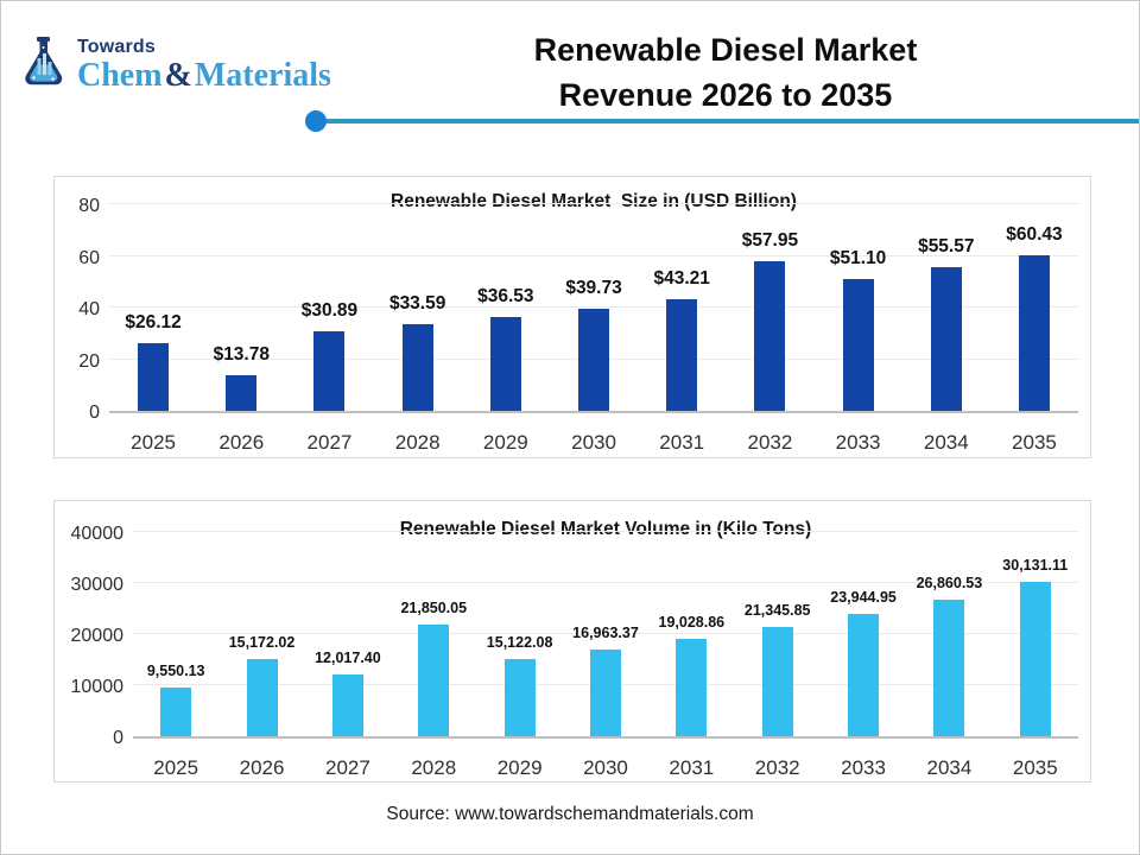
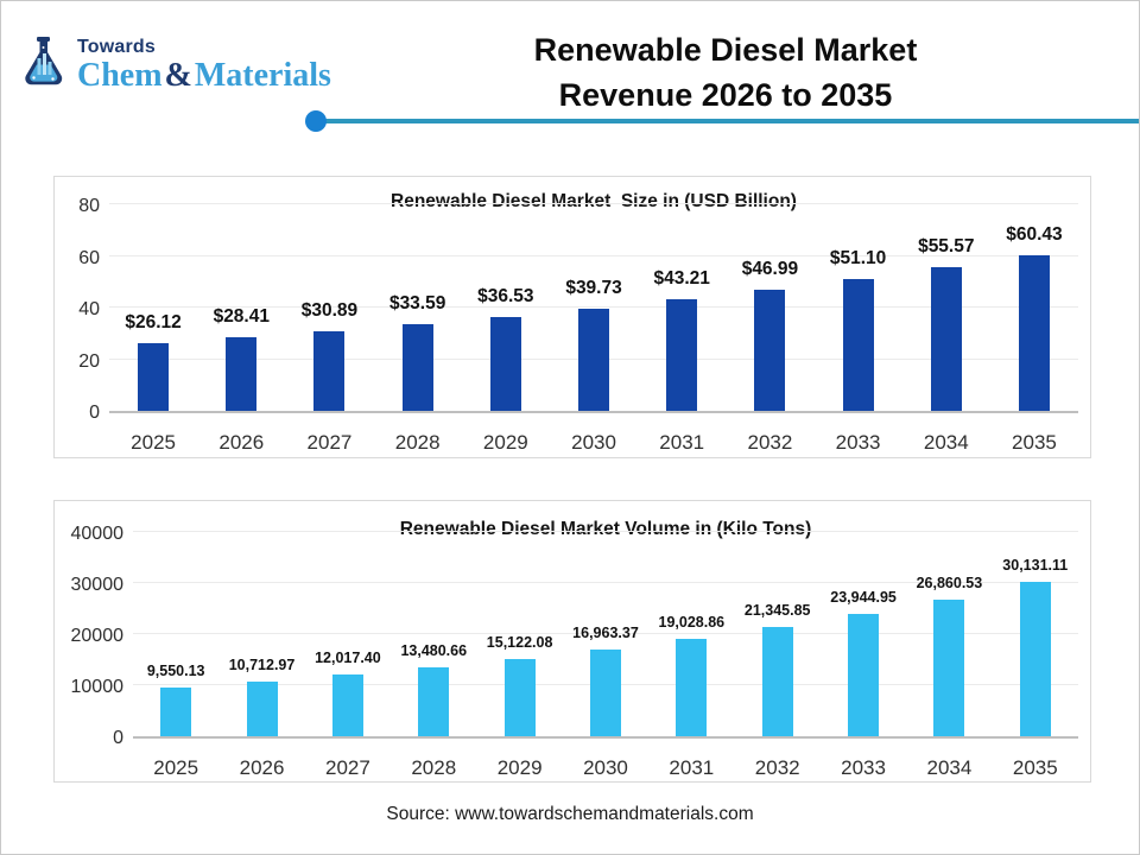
Renewable Diesel Market Size in (USD Billion)/2026: $13.78 -> $28.41
Renewable Diesel Market Size in (USD Billion)/2032: $57.95 -> $46.99
Renewable Diesel Market Volume in (Kilo Tons)/2026: 15,172.02 -> 10,712.97
Renewable Diesel Market Volume in (Kilo Tons)/2028: 21,850.05 -> 13,480.66
